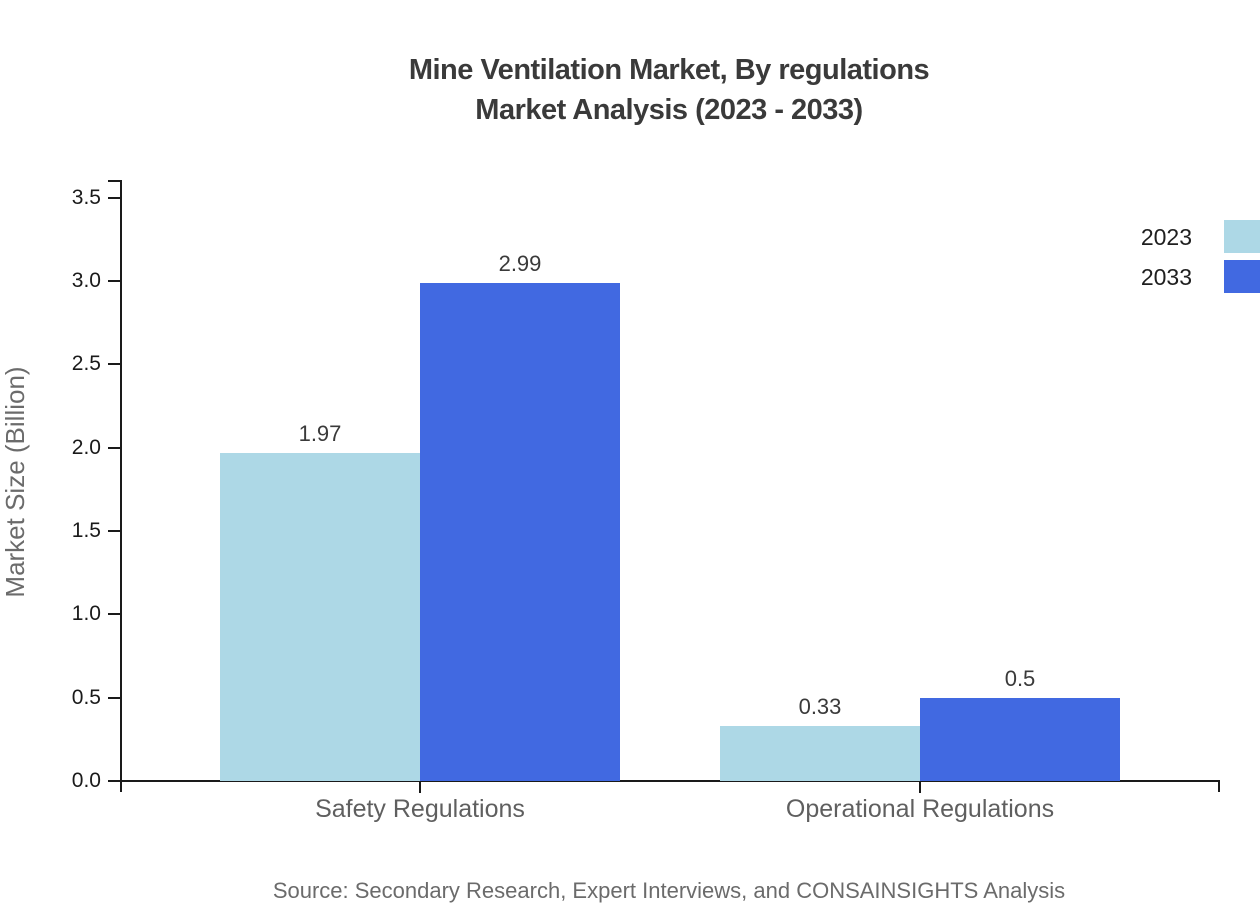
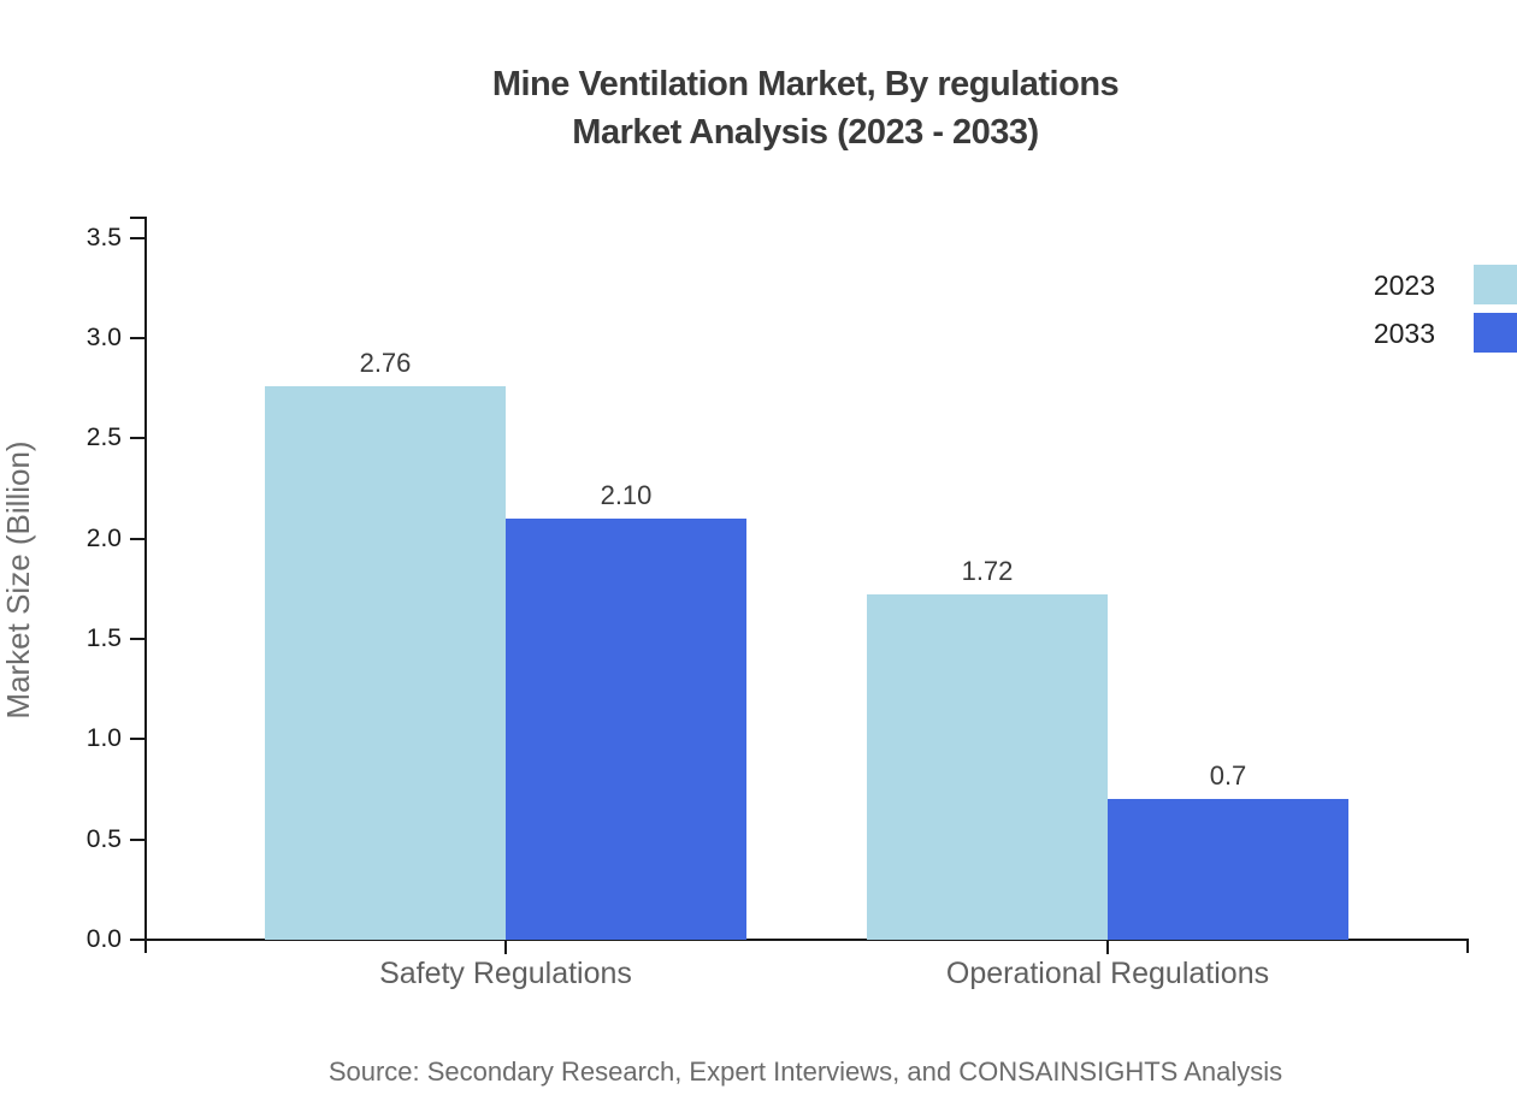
2023/Safety Regulations: 1.97 -> 2.76
2033/Safety Regulations: 2.99 -> 2.10
2023/Operational Regulations: 0.33 -> 1.72
2033/Operational Regulations: 0.5 -> 0.7
